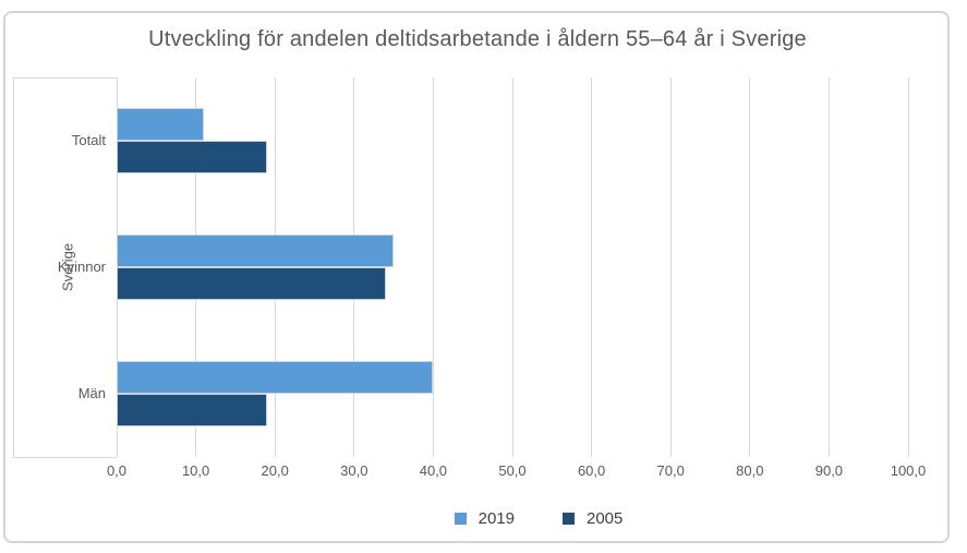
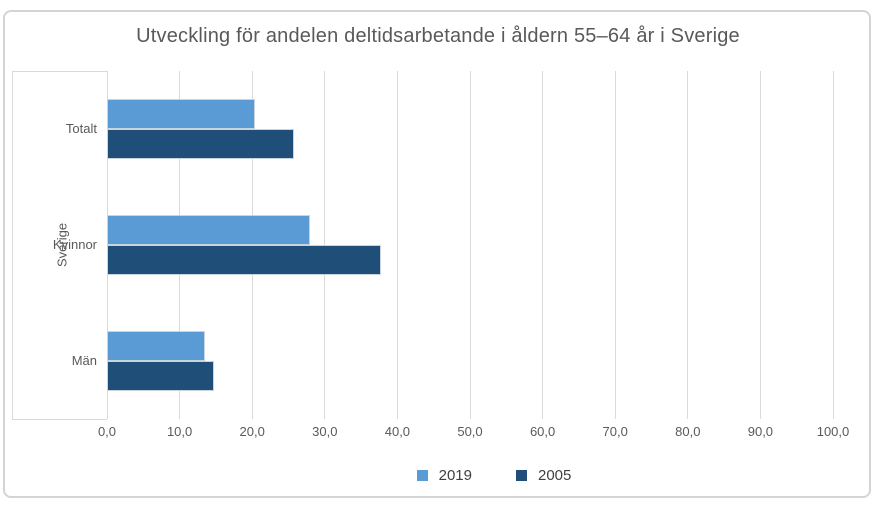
2019/Totalt: 11 -> 20
2005/Totalt: 19 -> 26
2019/Kvinnor: 35 -> 28
2005/Kvinnor: 34 -> 38
2019/Män: 40 -> 14
2005/Män: 19 -> 15
